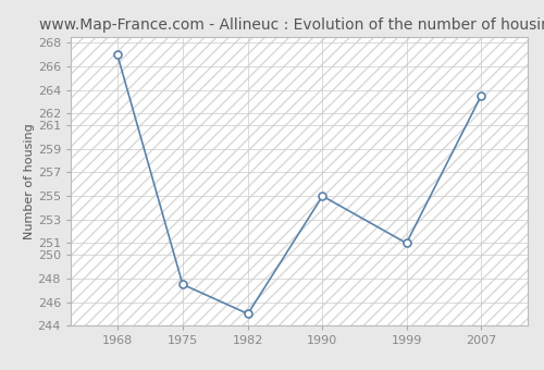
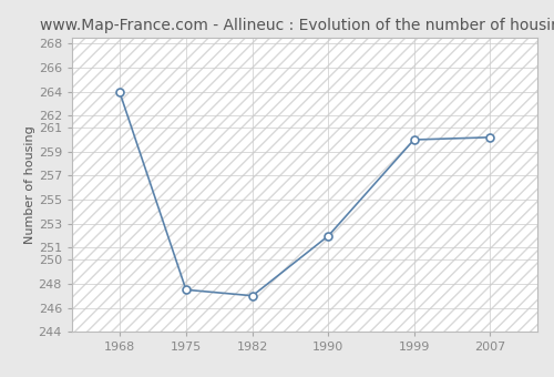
1968: 267.0 -> 264.0
1982: 245.0 -> 247.0
1990: 255.0 -> 252.0
1999: 251.0 -> 260.0
2007: 263.5 -> 260.2
